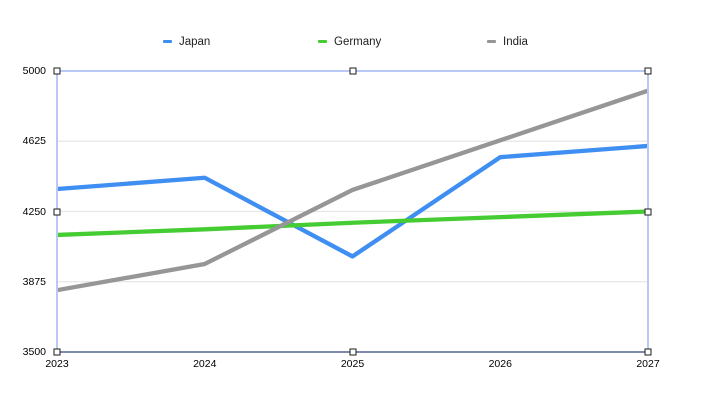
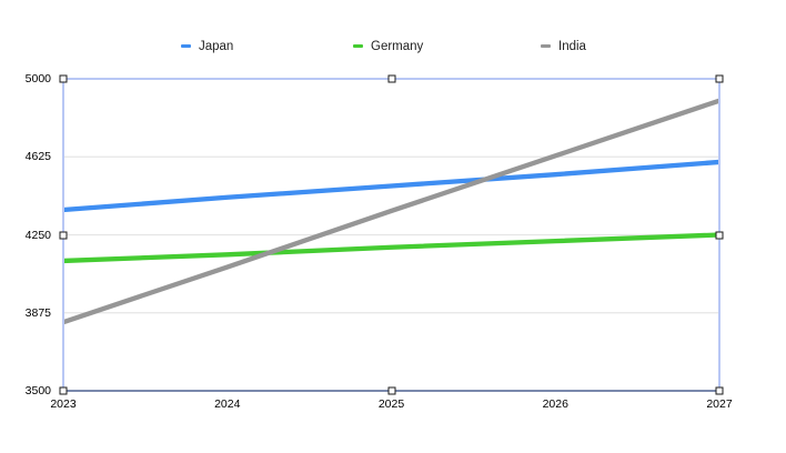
India/2024: 3970 -> 4100
Japan/2025: 4010 -> 4480
